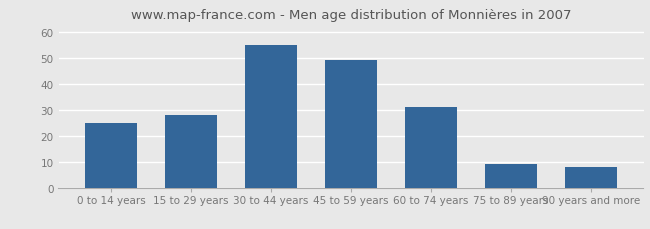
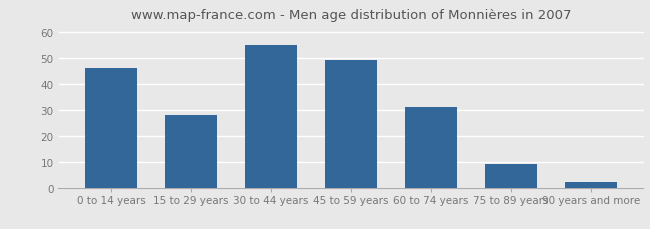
0 to 14 years: 25 -> 46
90 years and more: 8 -> 2
